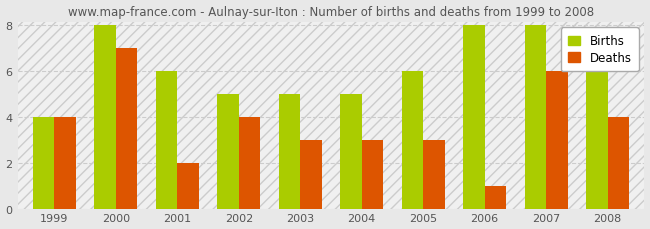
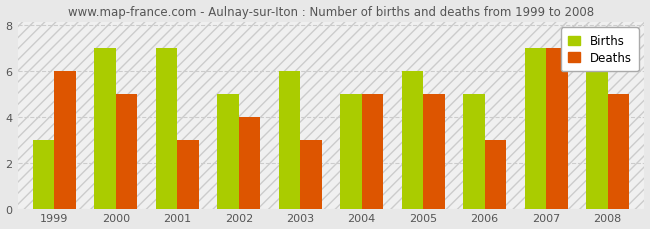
Births/1999: 4 -> 3
Deaths/1999: 4 -> 6
Births/2000: 8 -> 7
Deaths/2000: 7 -> 5
Births/2001: 6 -> 7
Deaths/2001: 2 -> 3
Births/2003: 5 -> 6
Deaths/2004: 3 -> 5
Deaths/2005: 3 -> 5
Births/2006: 8 -> 5
Deaths/2006: 1 -> 3
Births/2007: 8 -> 7
Deaths/2007: 6 -> 7
Deaths/2008: 4 -> 5
